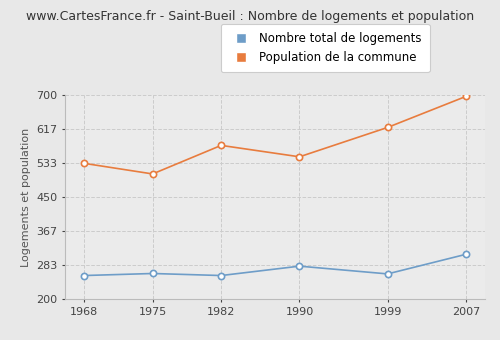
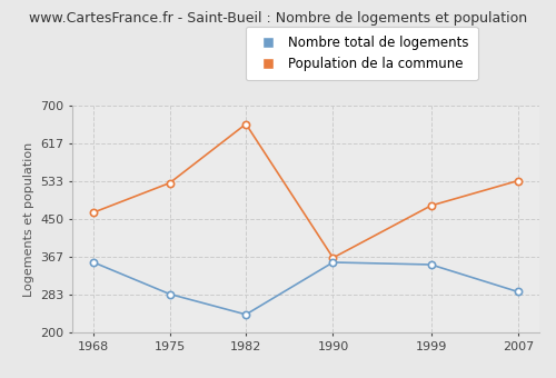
Nombre total de logements/1968: 258 -> 355
Population de la commune/1968: 533 -> 465
Nombre total de logements/1975: 263 -> 285
Population de la commune/1975: 507 -> 530
Nombre total de logements/1982: 258 -> 240
Population de la commune/1982: 577 -> 660
Nombre total de logements/1990: 281 -> 355
Population de la commune/1990: 549 -> 365
Nombre total de logements/1999: 262 -> 350
Population de la commune/1999: 621 -> 480
Nombre total de logements/2007: 310 -> 290
Population de la commune/2007: 697 -> 535
